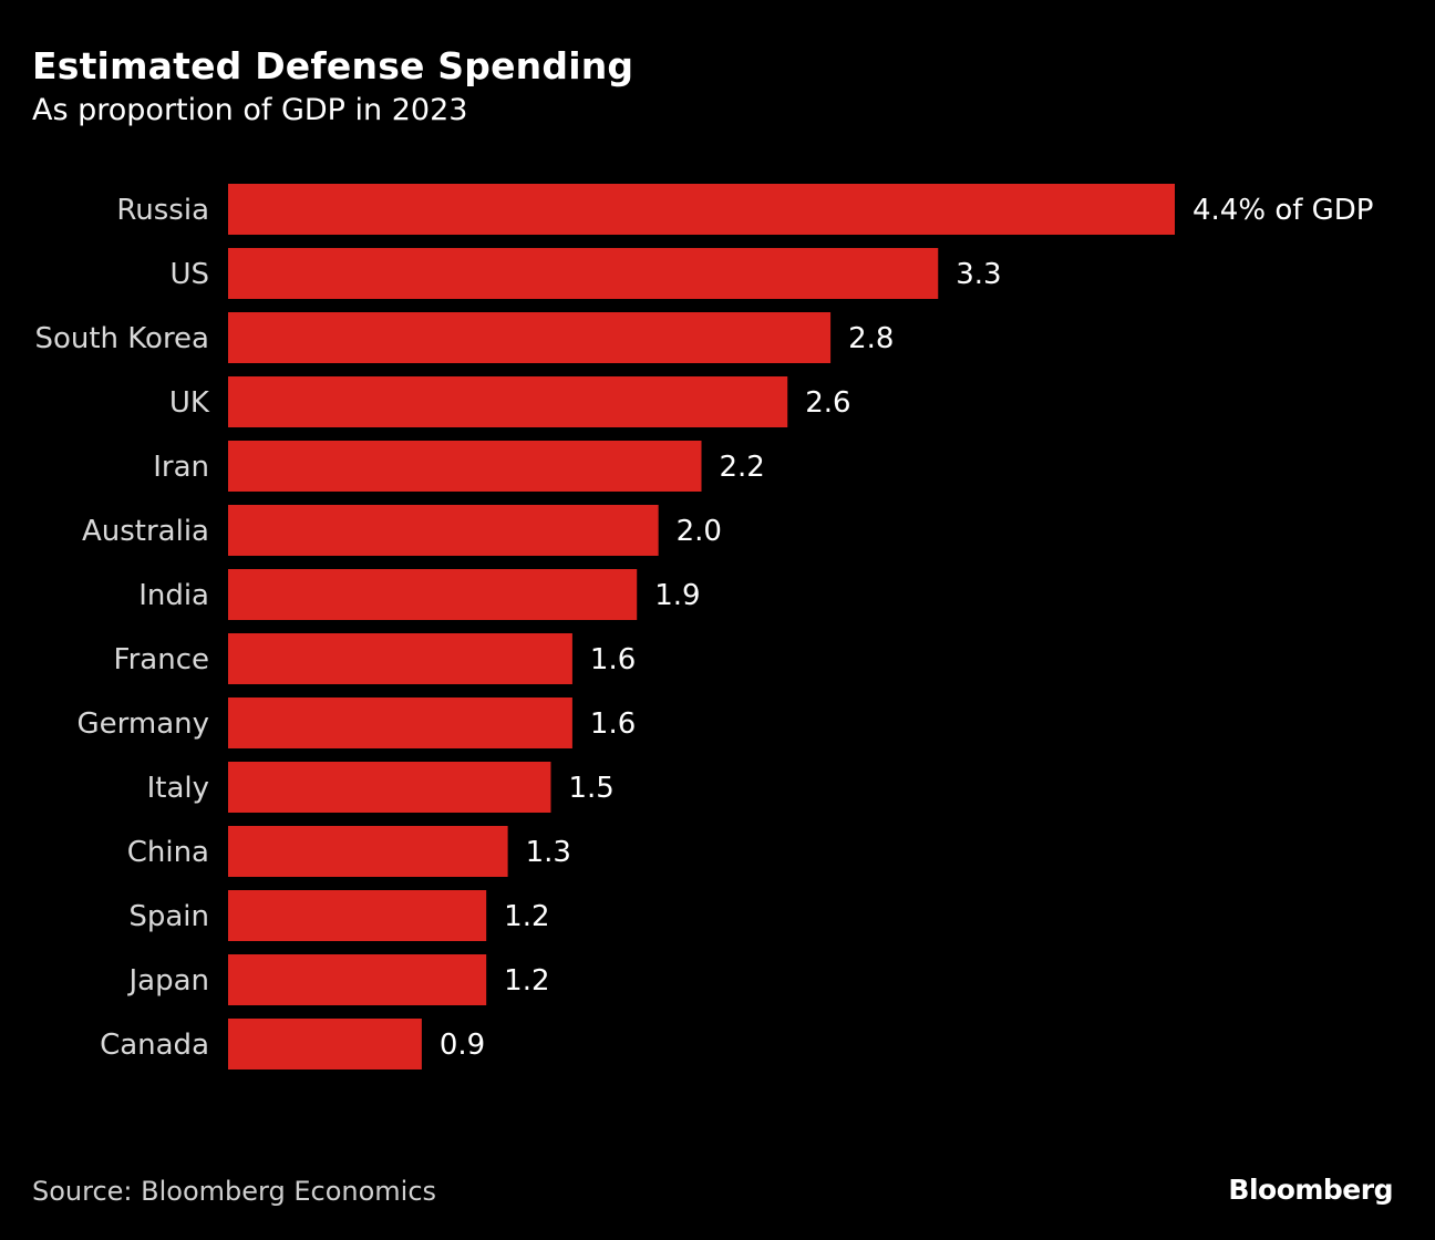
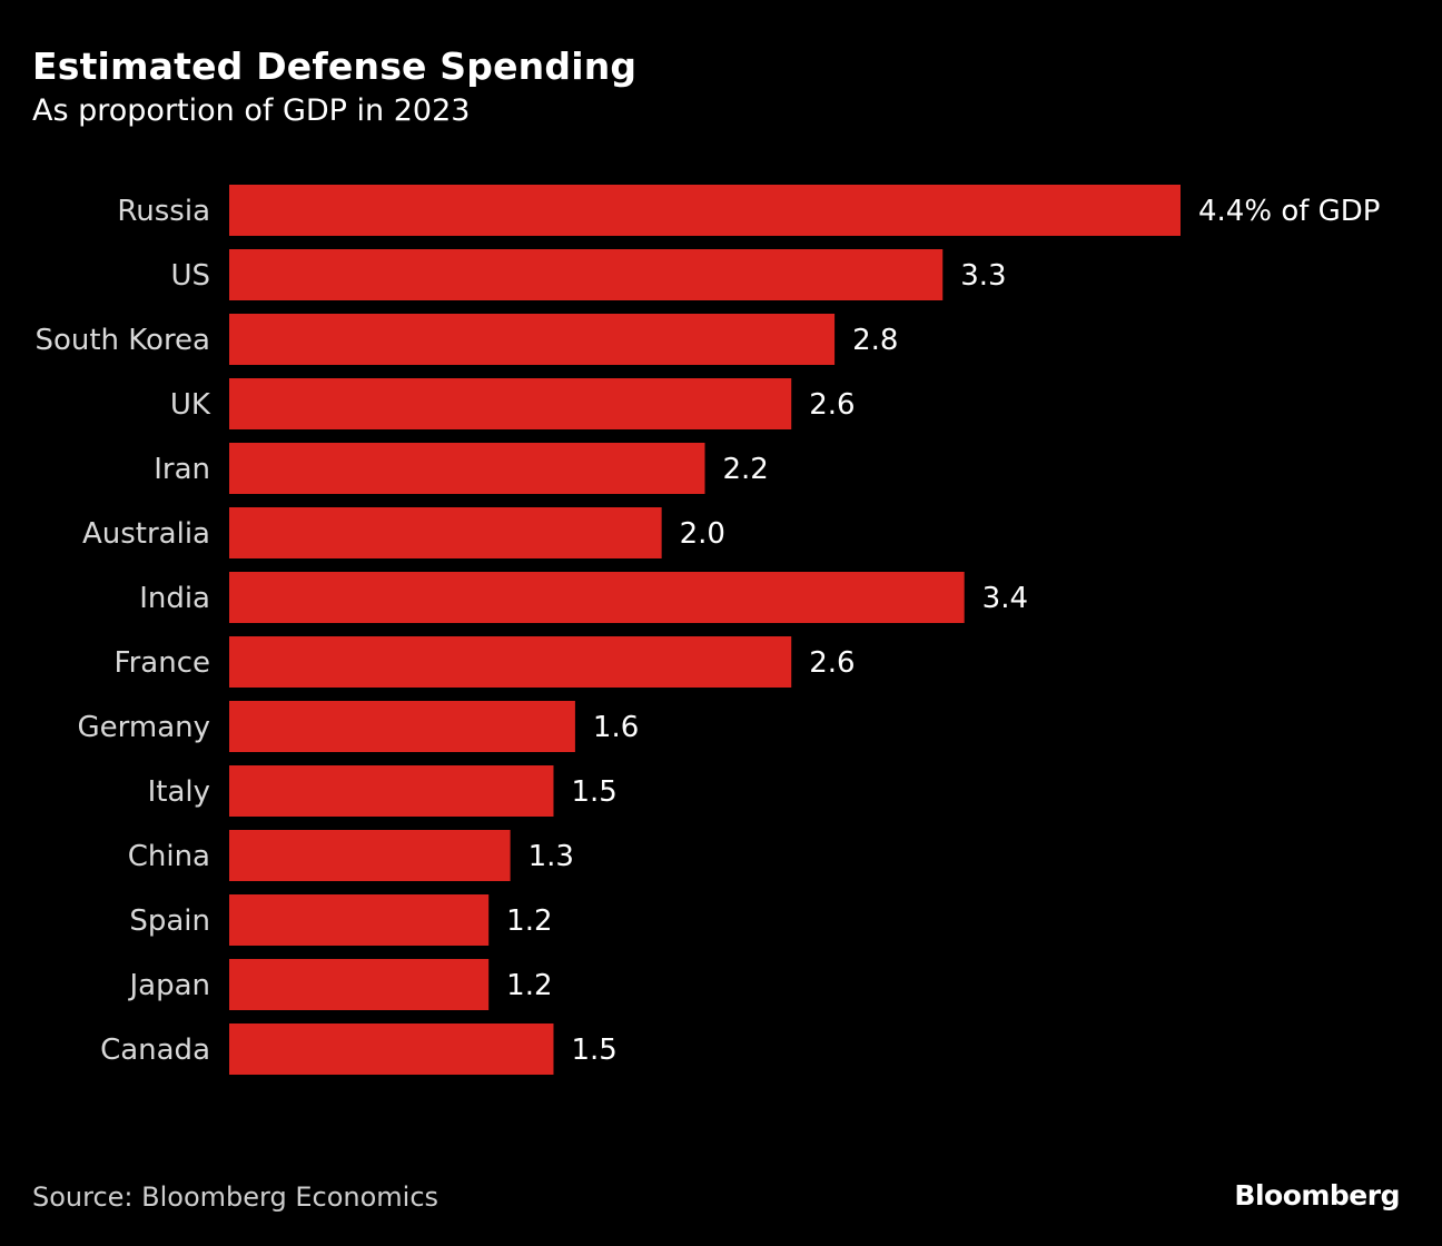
India: 1.9 -> 3.4
France: 1.6 -> 2.6
Canada: 0.9 -> 1.5
